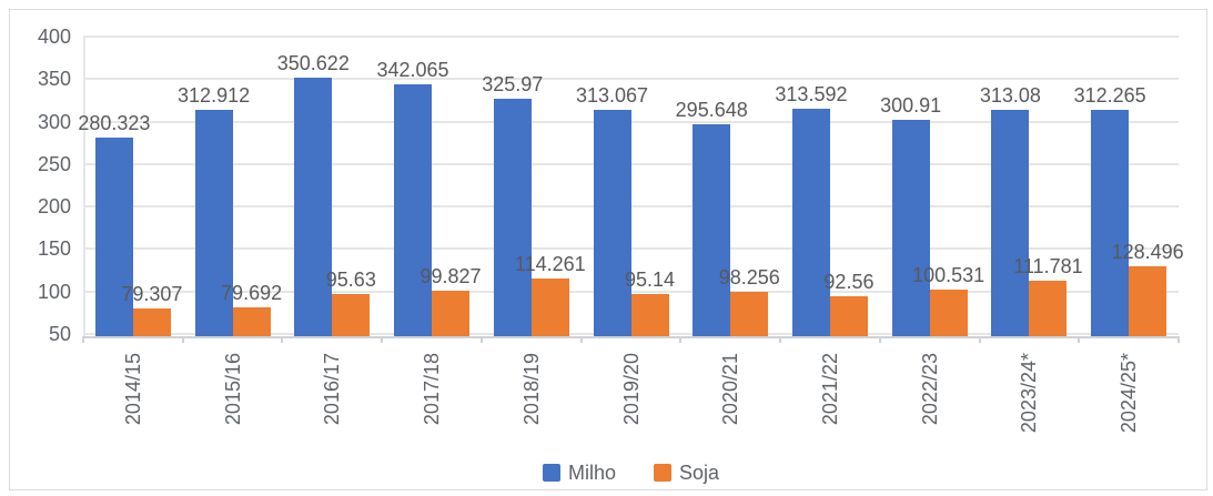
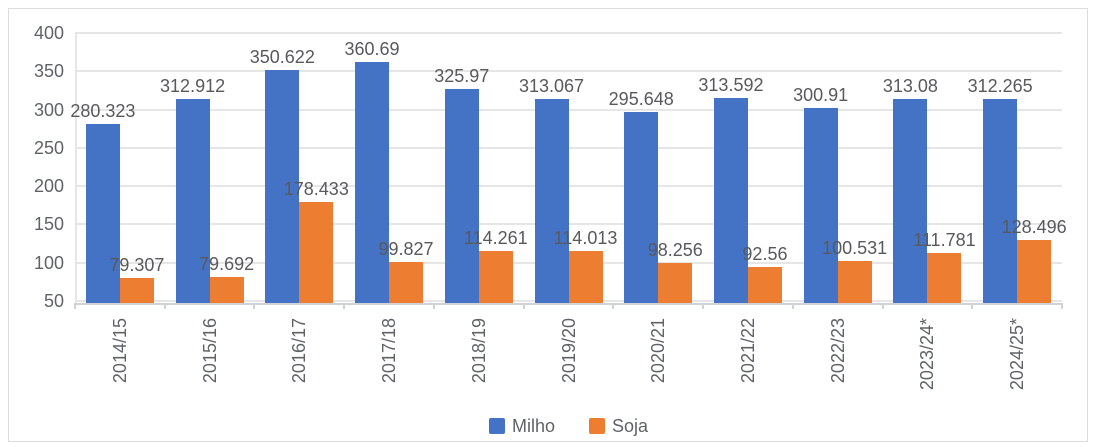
Soja/2016/17: 95.63 -> 178.433
Milho/2017/18: 342.065 -> 360.69
Soja/2019/20: 95.14 -> 114.013
